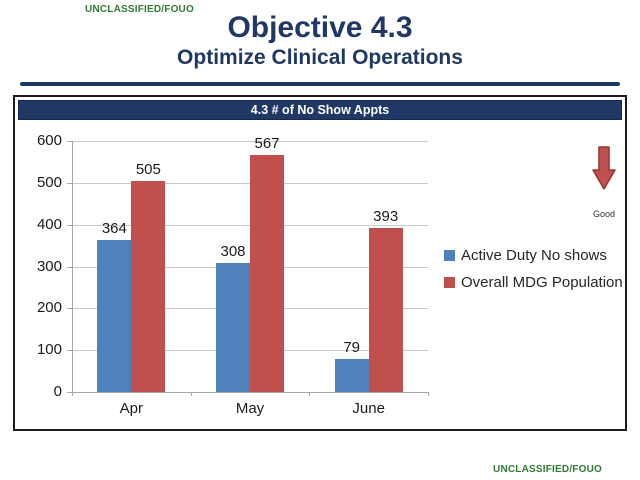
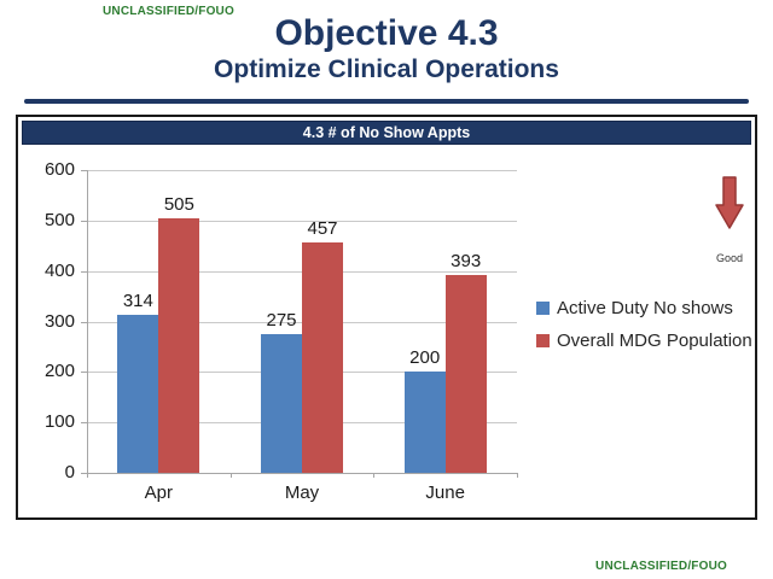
Active Duty No shows/Apr: 364 -> 314
Active Duty No shows/May: 308 -> 275
Overall MDG Population/May: 567 -> 457
Active Duty No shows/June: 79 -> 200
